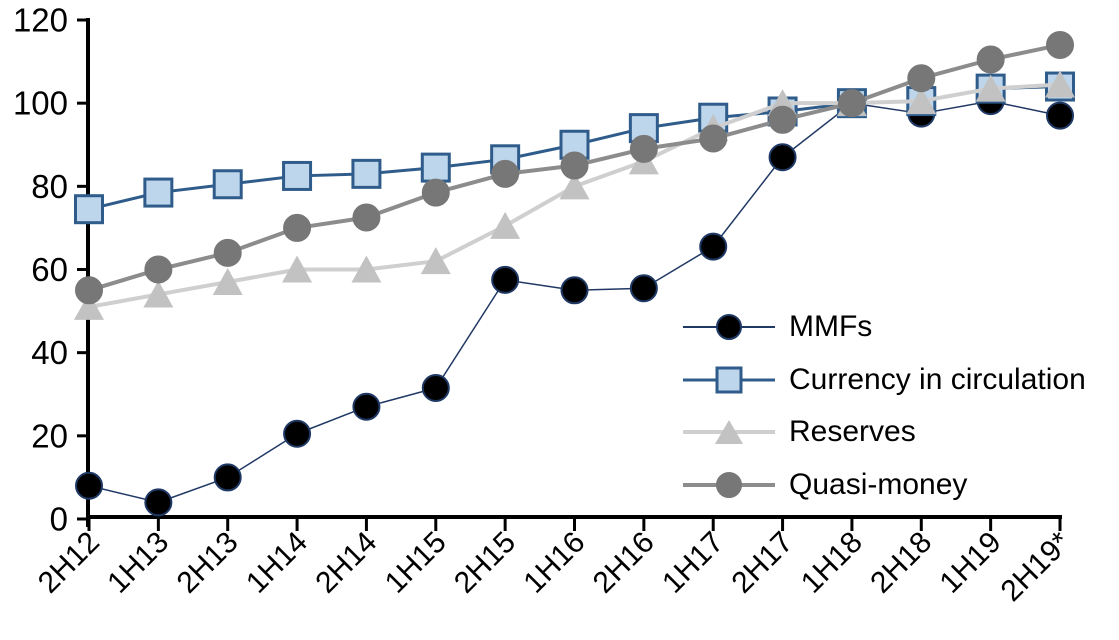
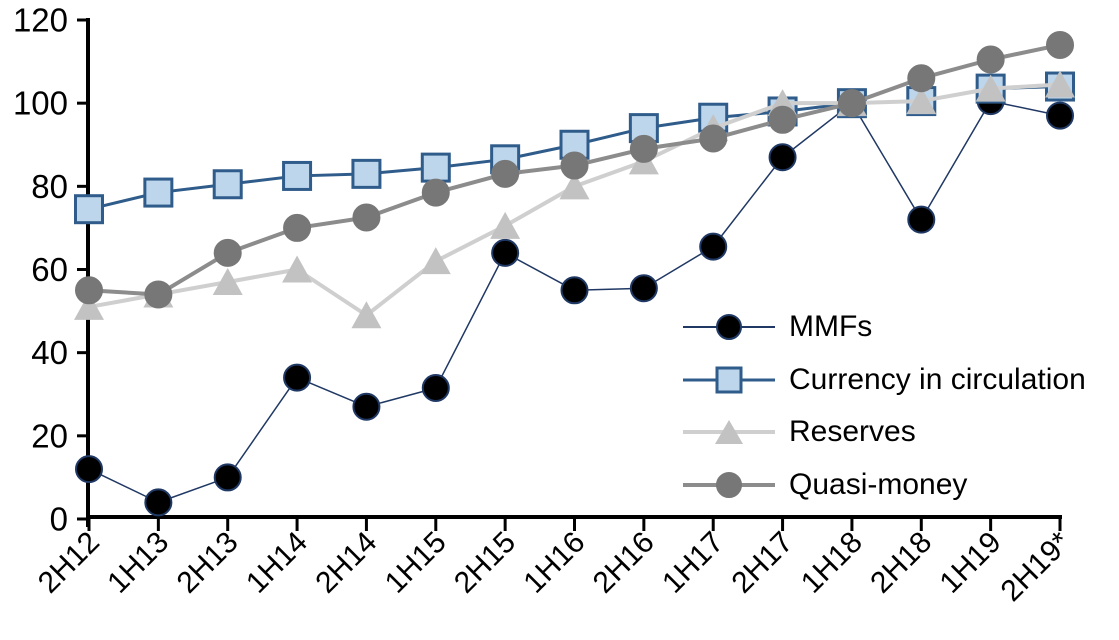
MMFs/2H12: 8 -> 12
Quasi-money/1H13: 60 -> 54
MMFs/1H14: 20 -> 34
Reserves/2H14: 60 -> 49
MMFs/2H15: 58 -> 64
MMFs/2H18: 98 -> 72
